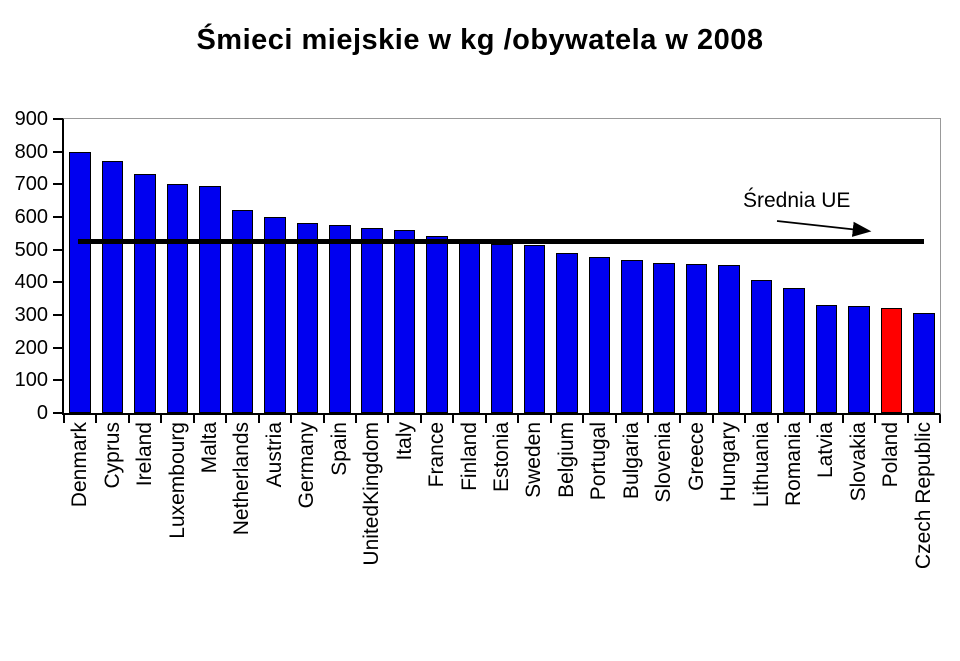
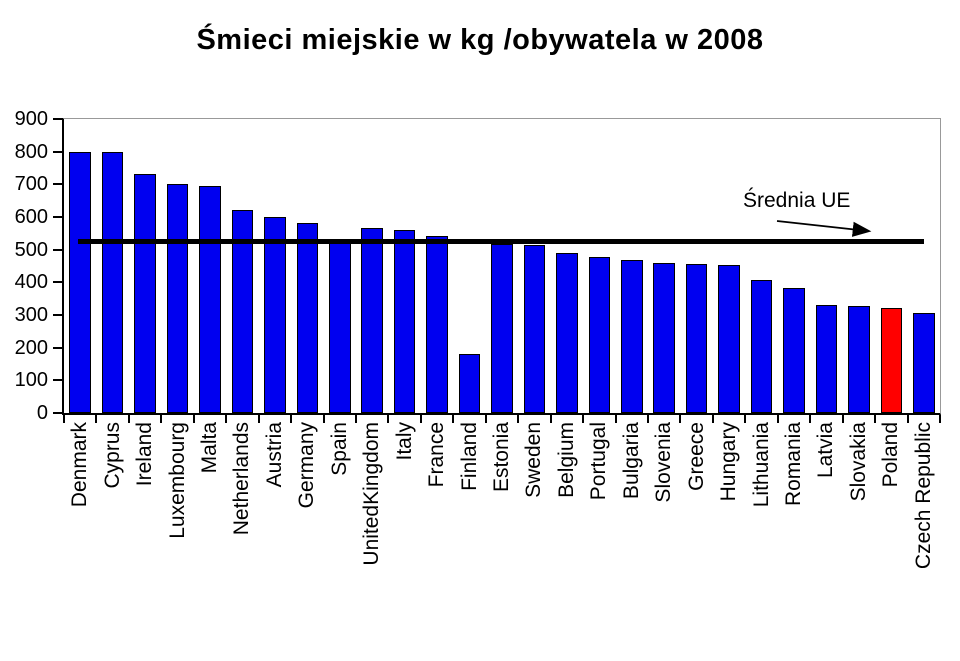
Cyprus: 770 -> 800
Spain: 580 -> 520
Finland: 520 -> 180
